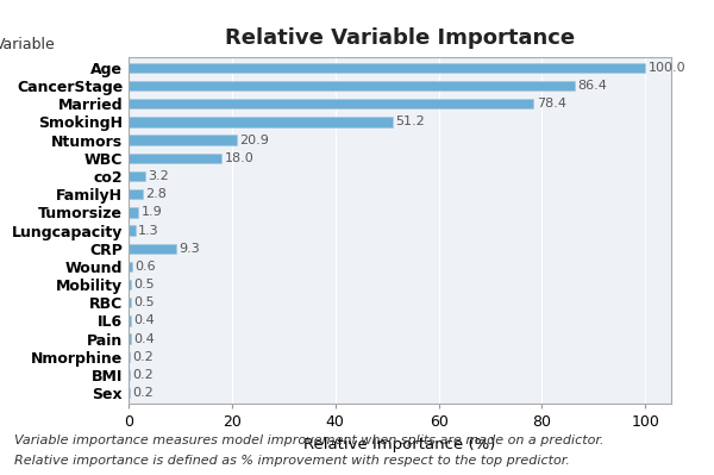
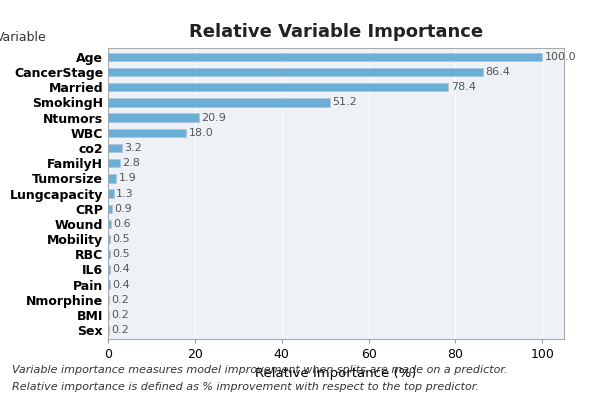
CRP: 9.3 -> 0.9
